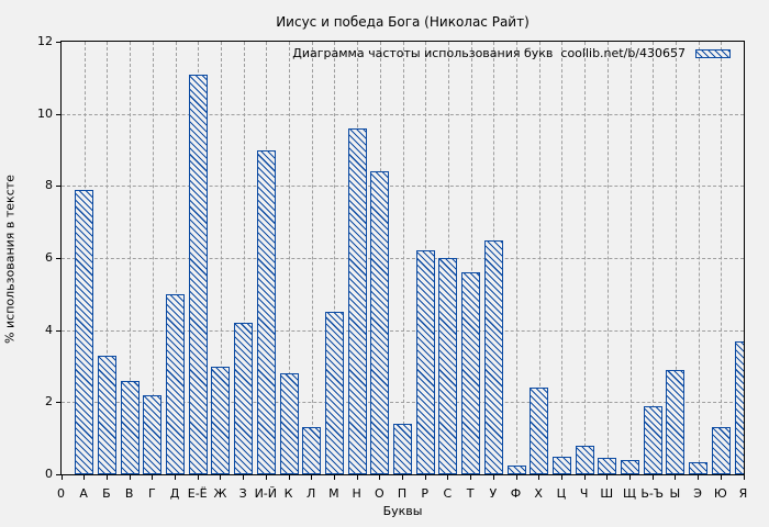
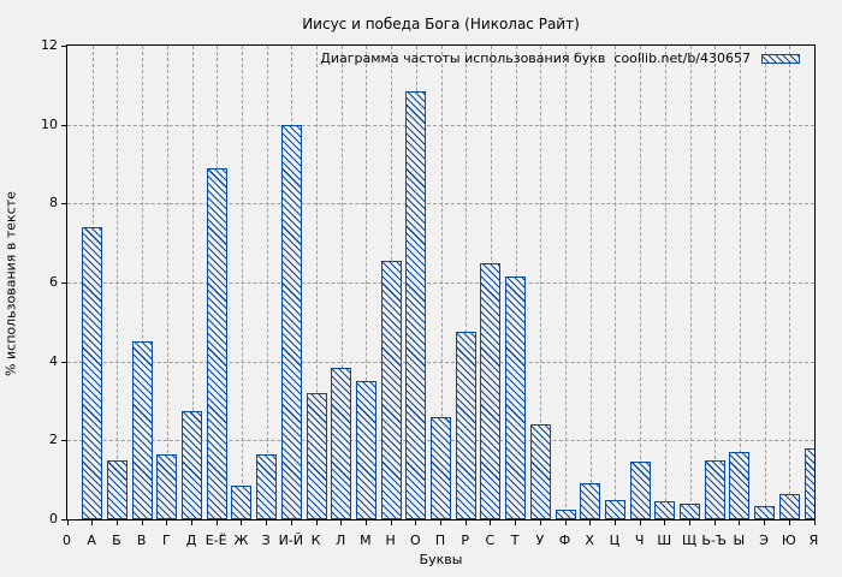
А: 7.9 -> 7.4
Б: 3.3 -> 1.5
В: 2.6 -> 4.5
Г: 2.2 -> 1.6
Д: 5.0 -> 2.8
Е-Ё: 11.1 -> 8.9
Ж: 3.0 -> 0.8
З: 4.2 -> 1.6
И-Й: 9.0 -> 10.0
К: 2.8 -> 3.2
Л: 1.3 -> 3.9
М: 4.5 -> 3.5
Н: 9.6 -> 6.5
О: 8.4 -> 10.8
П: 1.4 -> 2.6
Р: 6.2 -> 4.8
С: 6.0 -> 6.5
Т: 5.6 -> 6.2
У: 6.5 -> 2.4
Х: 2.4 -> 0.9
Ч: 0.8 -> 1.4
Ь-Ъ: 1.9 -> 1.5
Ы: 2.9 -> 1.7
Ю: 1.3 -> 0.7
Я: 3.7 -> 1.8
